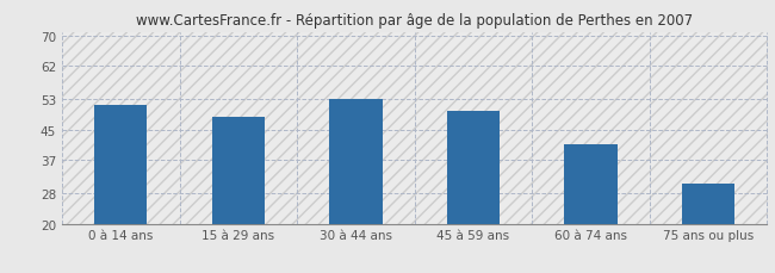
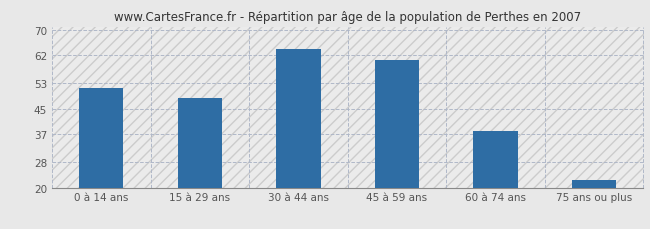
30 à 44 ans: 53.0 -> 64.0
45 à 59 ans: 50.0 -> 60.5
60 à 74 ans: 41.0 -> 38.0
75 ans ou plus: 30.5 -> 22.5
